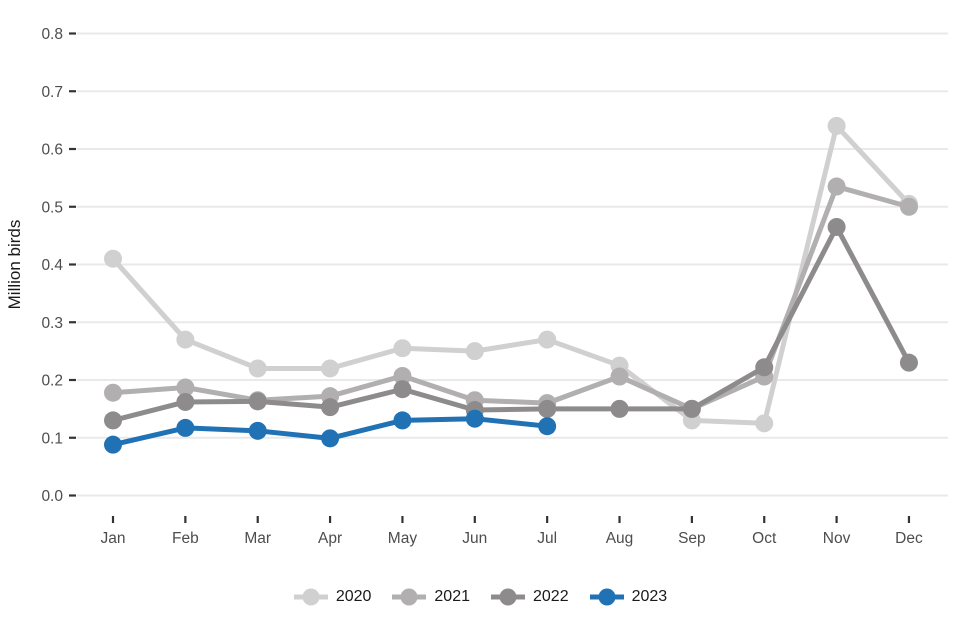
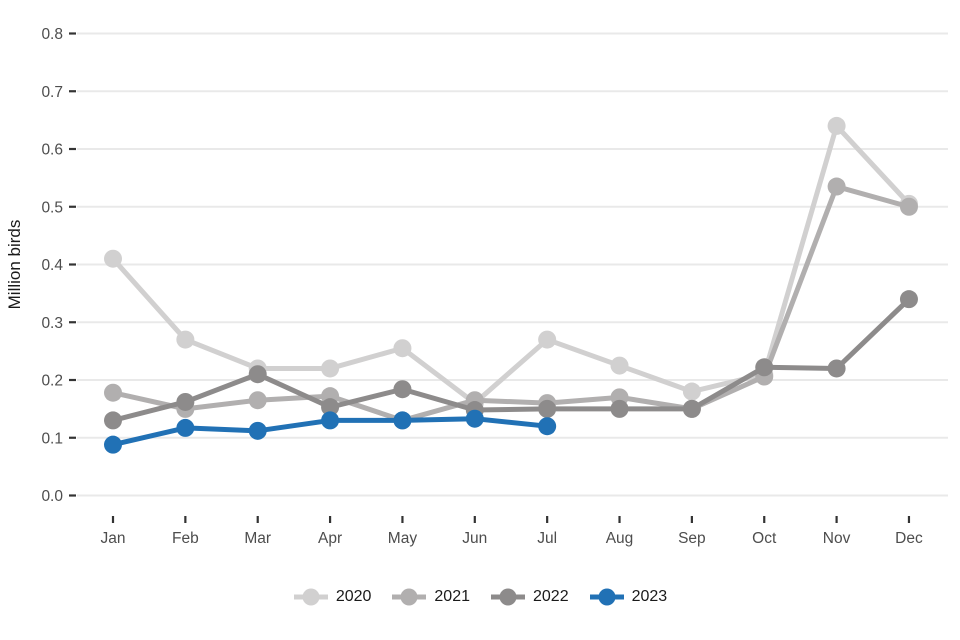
2021/Feb: 0.19 -> 0.15
2022/Mar: 0.16 -> 0.21
2023/Apr: 0.10 -> 0.13
2021/May: 0.21 -> 0.13
2020/Jun: 0.25 -> 0.16
2021/Aug: 0.21 -> 0.17
2020/Sep: 0.13 -> 0.18
2020/Oct: 0.12 -> 0.21
2022/Nov: 0.47 -> 0.22
2022/Dec: 0.23 -> 0.34
